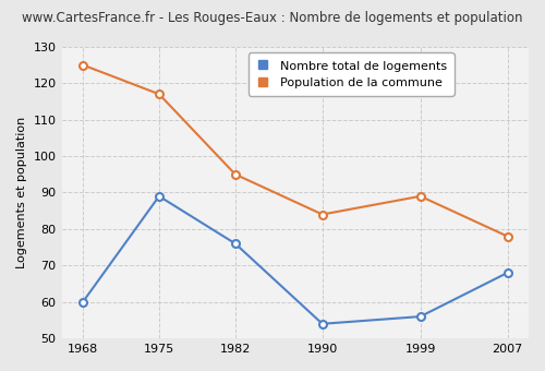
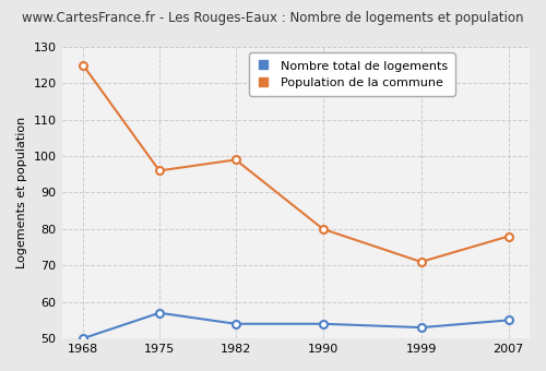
Nombre total de logements/1968: 60 -> 50
Nombre total de logements/1975: 89 -> 57
Population de la commune/1975: 117 -> 96
Nombre total de logements/1982: 76 -> 54
Population de la commune/1982: 95 -> 99
Population de la commune/1990: 84 -> 80
Nombre total de logements/1999: 56 -> 53
Population de la commune/1999: 89 -> 71
Nombre total de logements/2007: 68 -> 55
